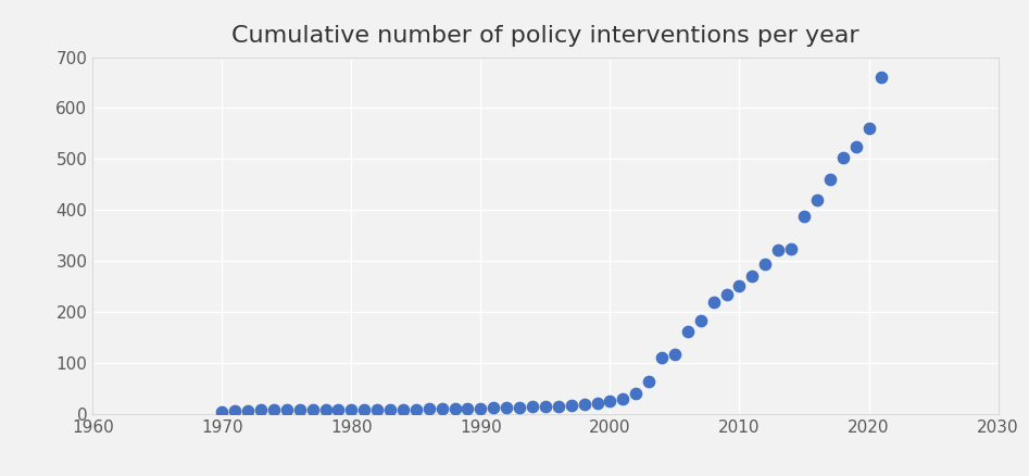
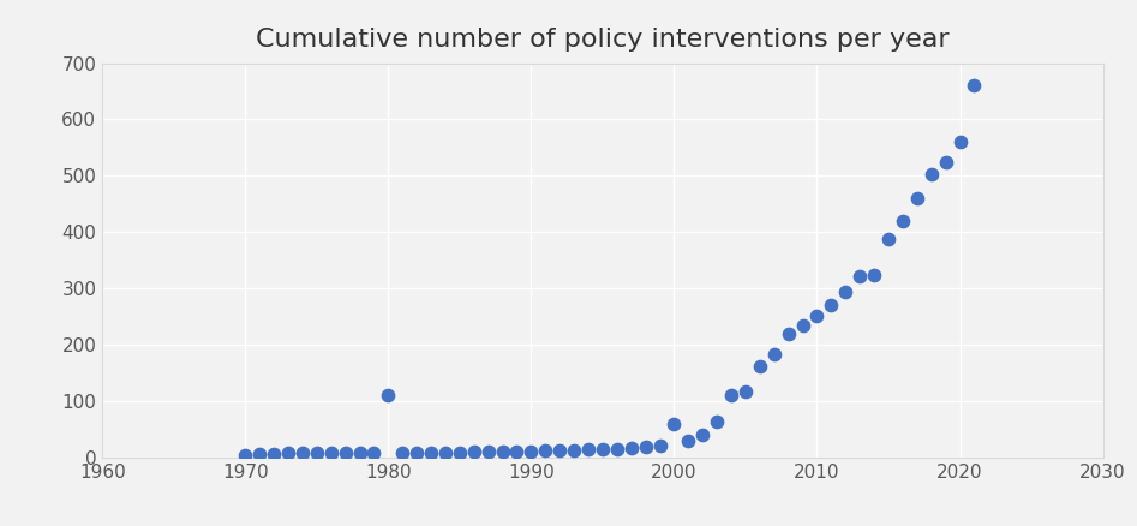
1980: 9 -> 110
2000: 26 -> 60
